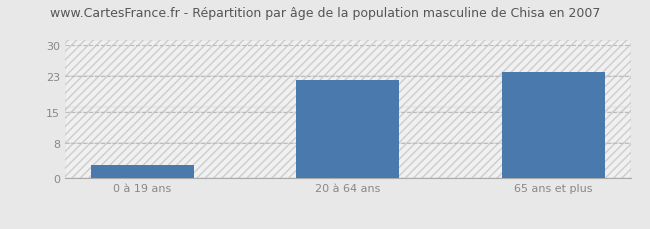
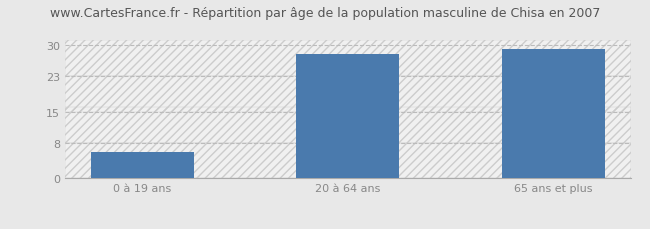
0 à 19 ans: 3 -> 6
20 à 64 ans: 22 -> 28
65 ans et plus: 24 -> 29
